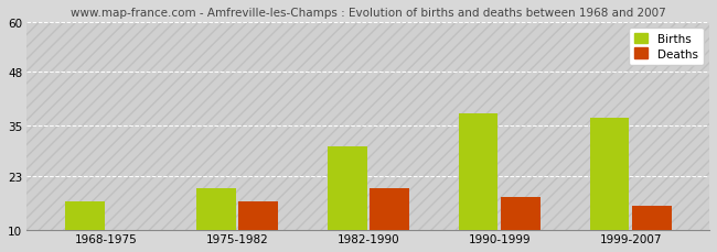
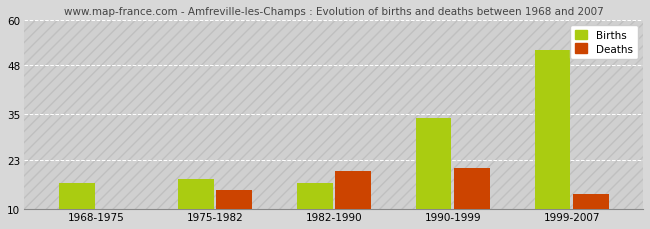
Births/1975-1982: 20 -> 18
Deaths/1975-1982: 17 -> 15
Births/1982-1990: 30 -> 17
Births/1990-1999: 38 -> 34
Deaths/1990-1999: 18 -> 21
Births/1999-2007: 37 -> 52
Deaths/1999-2007: 16 -> 14
